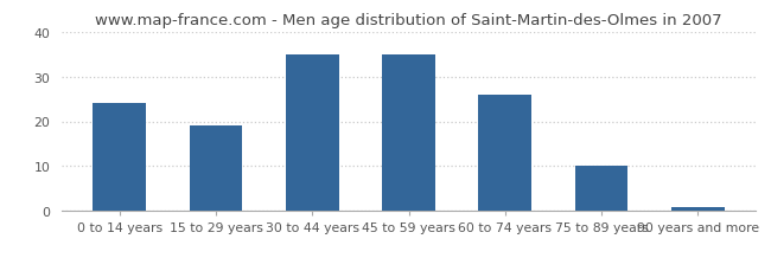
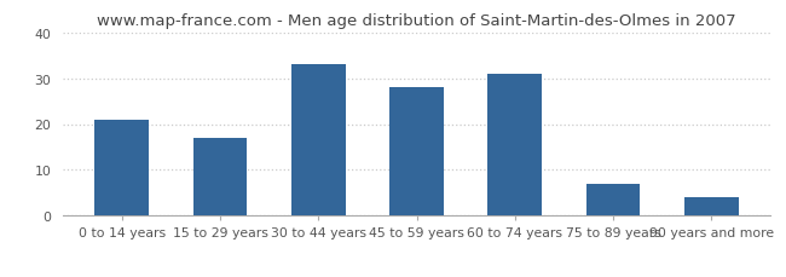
0 to 14 years: 24 -> 21
15 to 29 years: 19 -> 17
30 to 44 years: 35 -> 33
45 to 59 years: 35 -> 28
60 to 74 years: 26 -> 31
75 to 89 years: 10 -> 7
90 years and more: 1 -> 4
